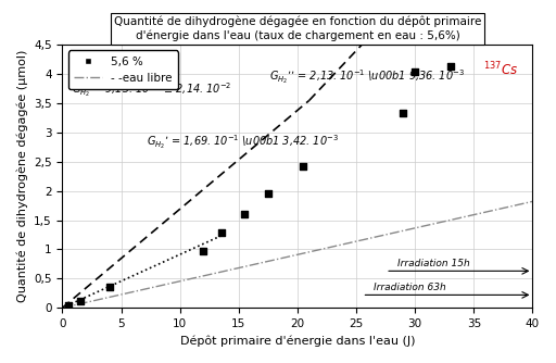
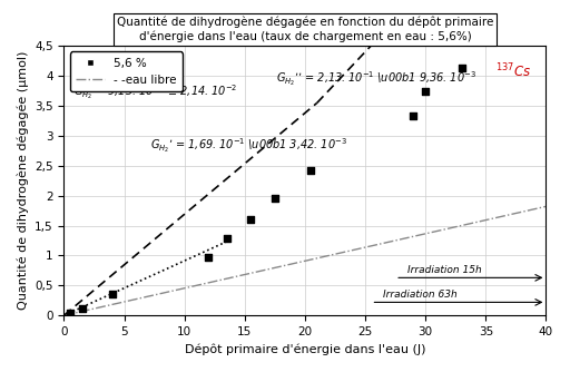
30: 4,04 -> 3,74
